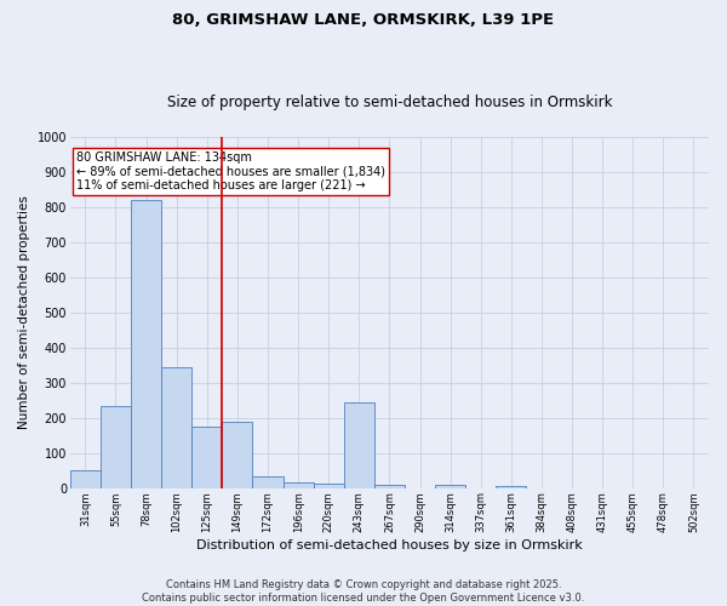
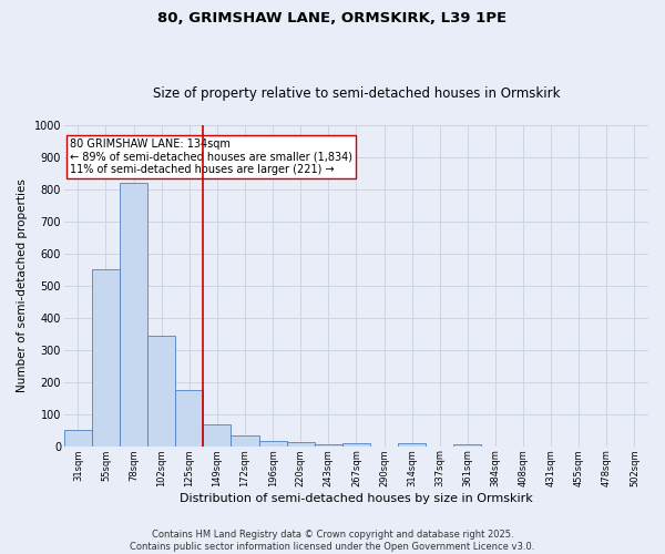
55sqm: 235 -> 550
149sqm: 190 -> 68
243sqm: 245 -> 6
